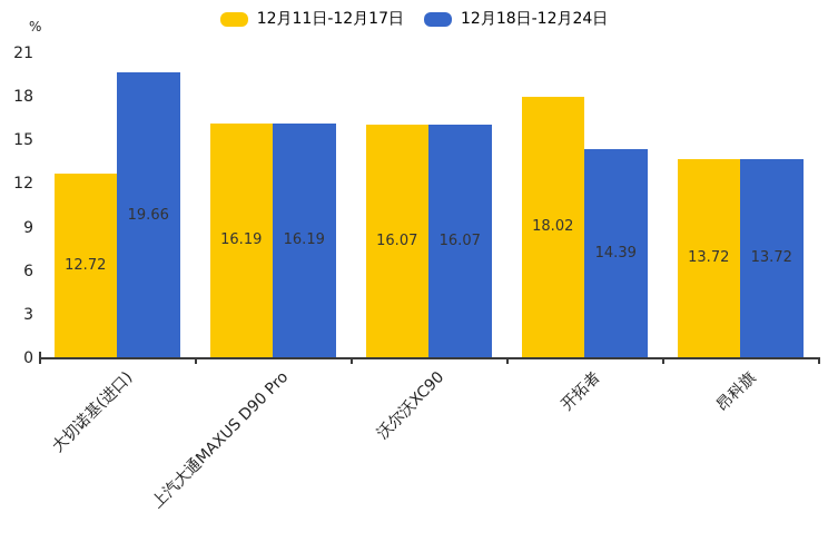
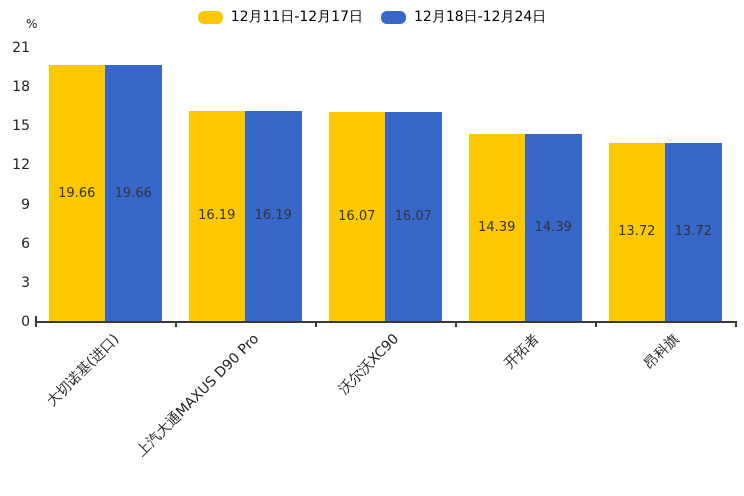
12月11日-12月17日/大切诺基(进口): 12.72 -> 19.66
12月11日-12月17日/开拓者: 18.02 -> 14.39
